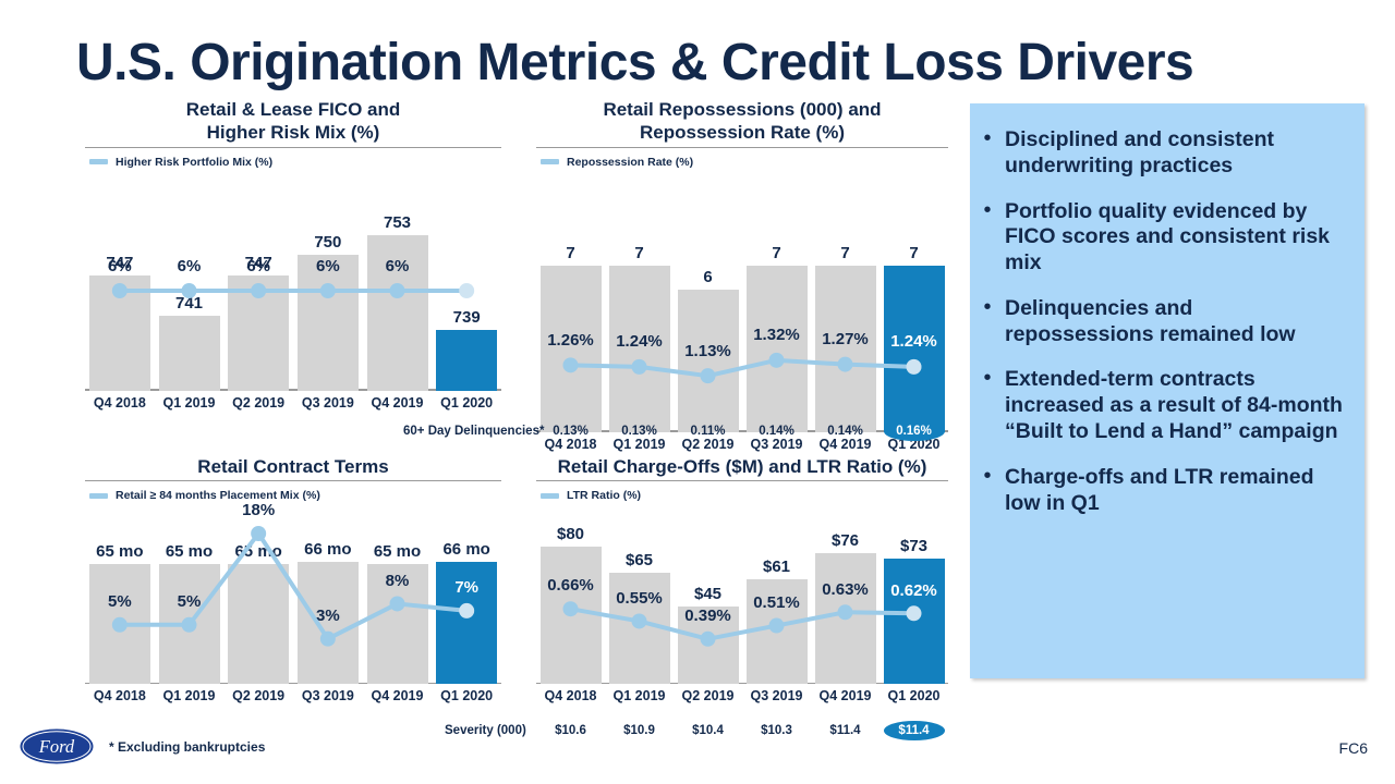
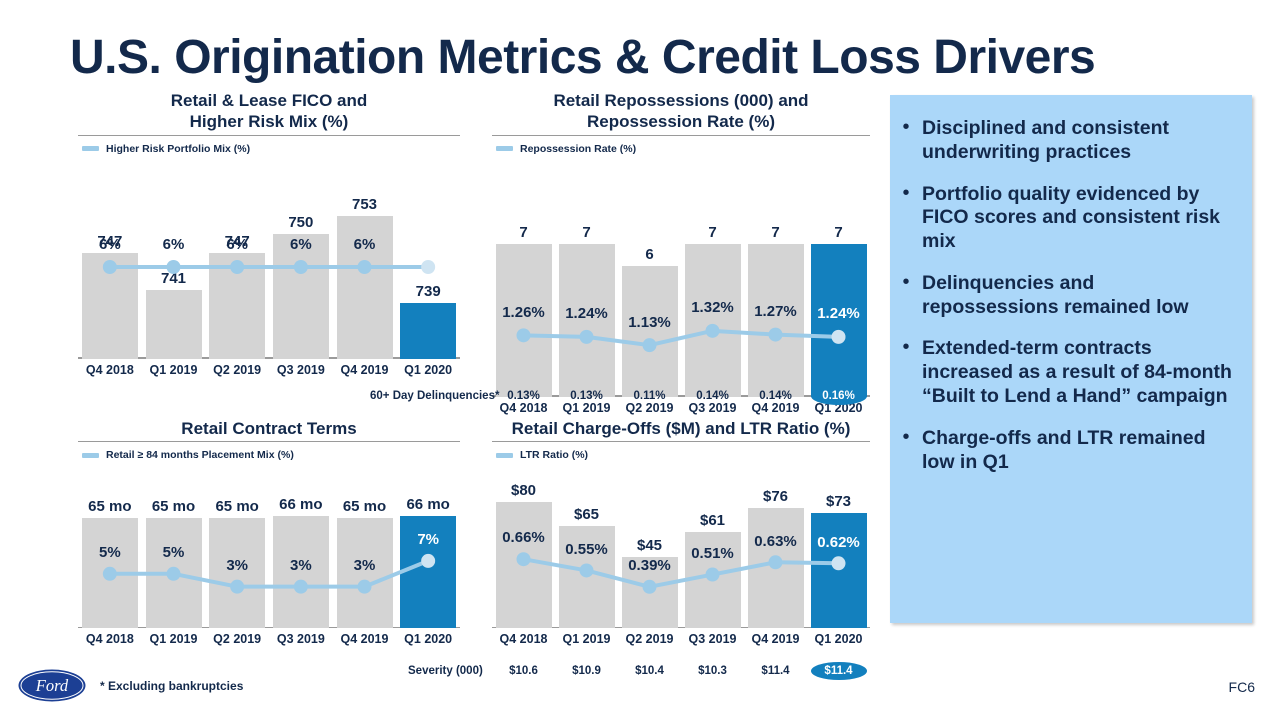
Retail Contract Terms/Q2 2019: 18% -> 3%
Retail Contract Terms/Q4 2019: 8% -> 3%
